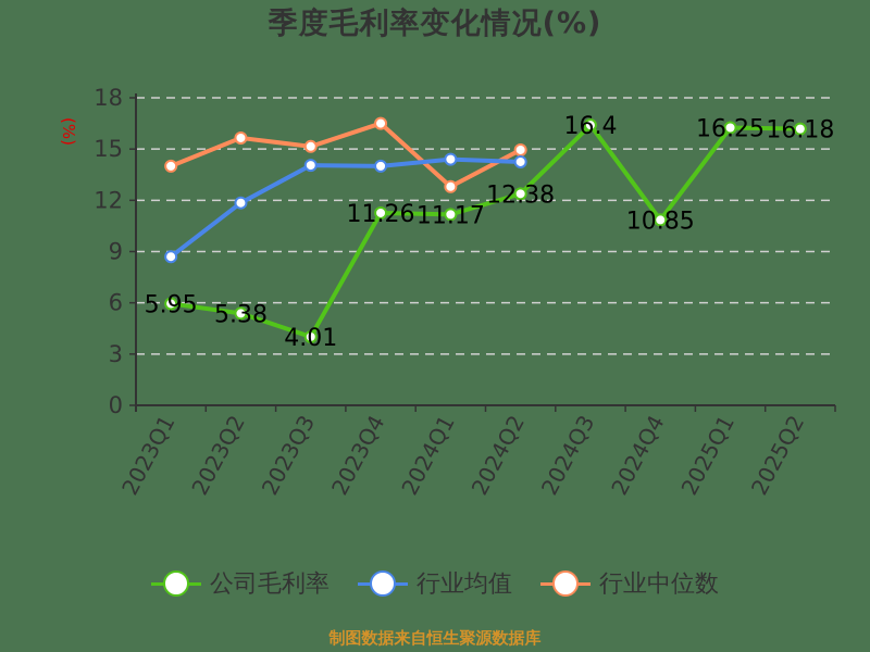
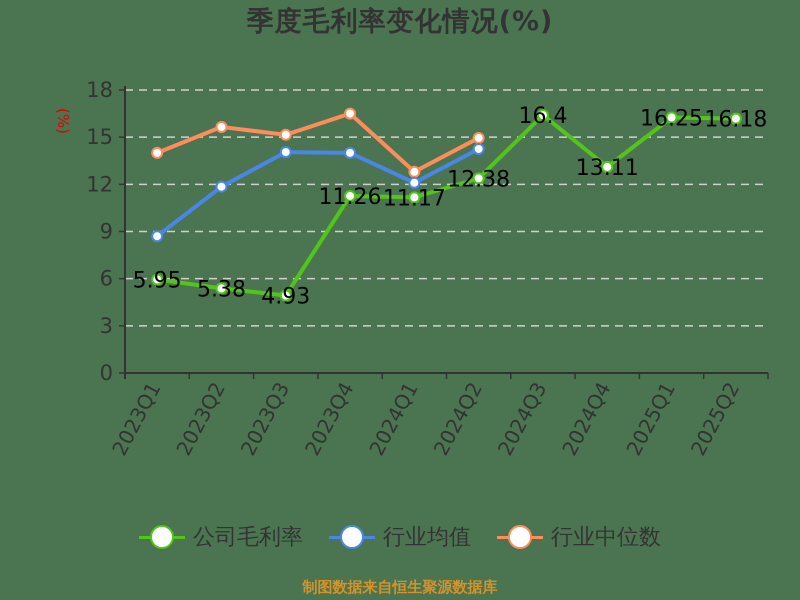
公司毛利率/2023Q3: 4.01 -> 4.93
行业均值/2024Q1: 14.4 -> 12.1
公司毛利率/2024Q4: 10.85 -> 13.11
